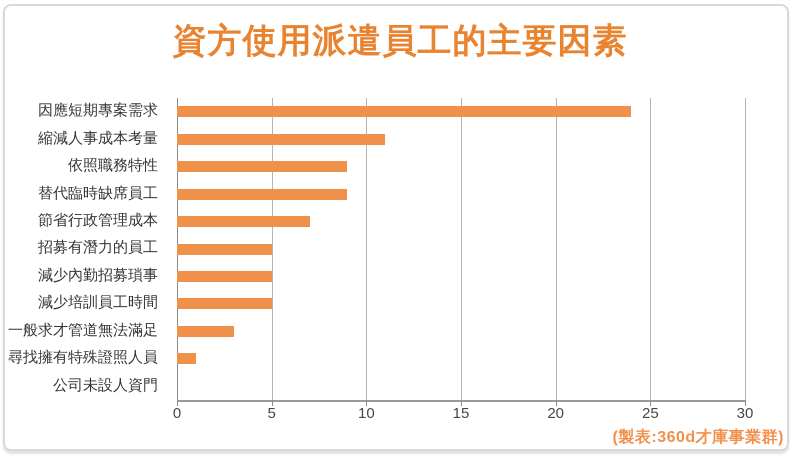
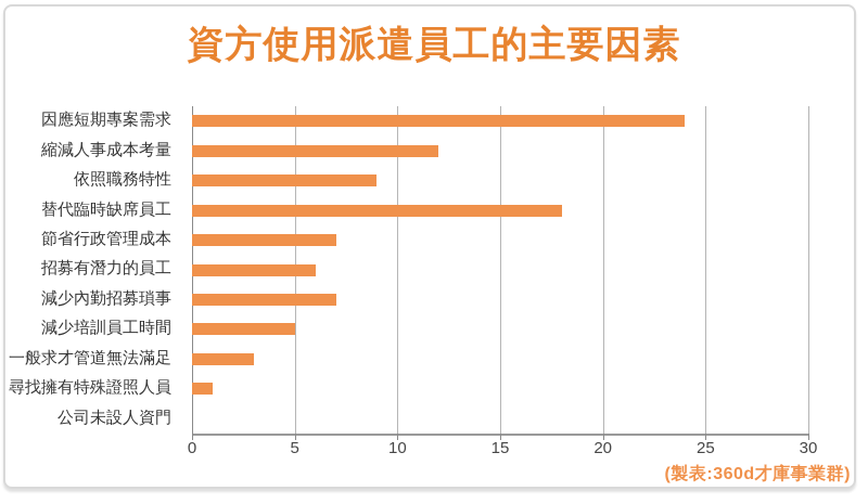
縮減人事成本考量: 11 -> 12
替代臨時缺席員工: 9 -> 18
招募有潛力的員工: 5 -> 6
減少內勤招募瑣事: 5 -> 7
